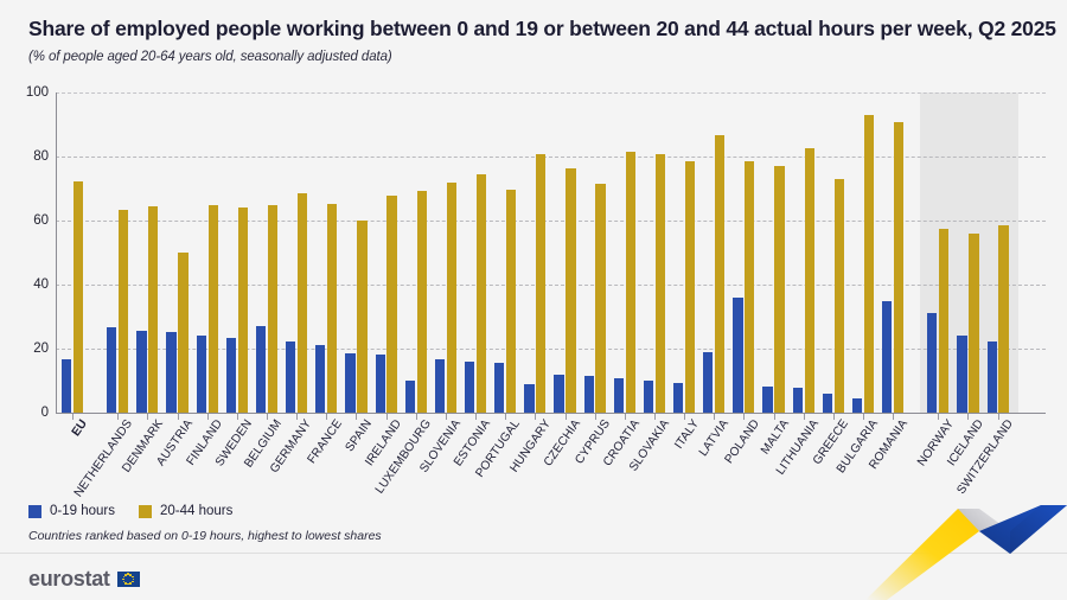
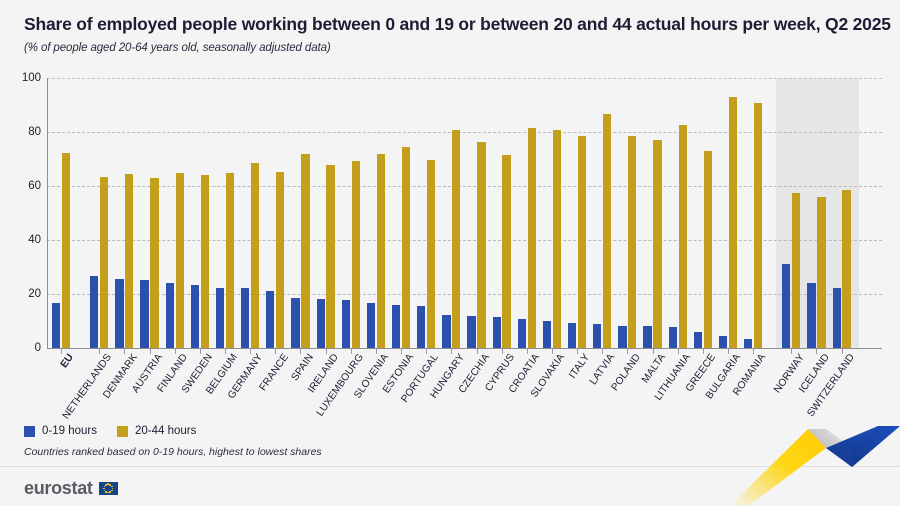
20-44 hours/AUSTRIA: 50 -> 63
0-19 hours/BELGIUM: 27 -> 22
20-44 hours/SPAIN: 60 -> 72
0-19 hours/LUXEMBOURG: 10 -> 18
0-19 hours/HUNGARY: 9 -> 12
0-19 hours/LATVIA: 19 -> 9
0-19 hours/POLAND: 36 -> 8
0-19 hours/ROMANIA: 35 -> 3
